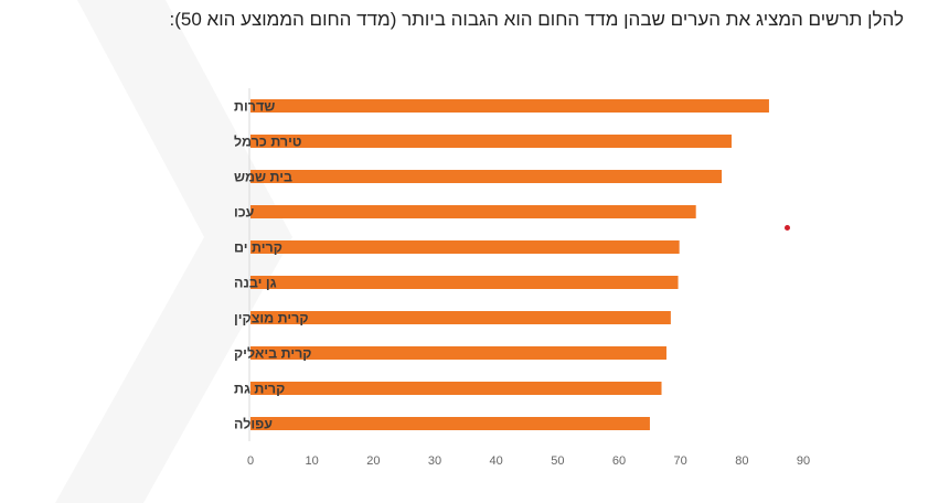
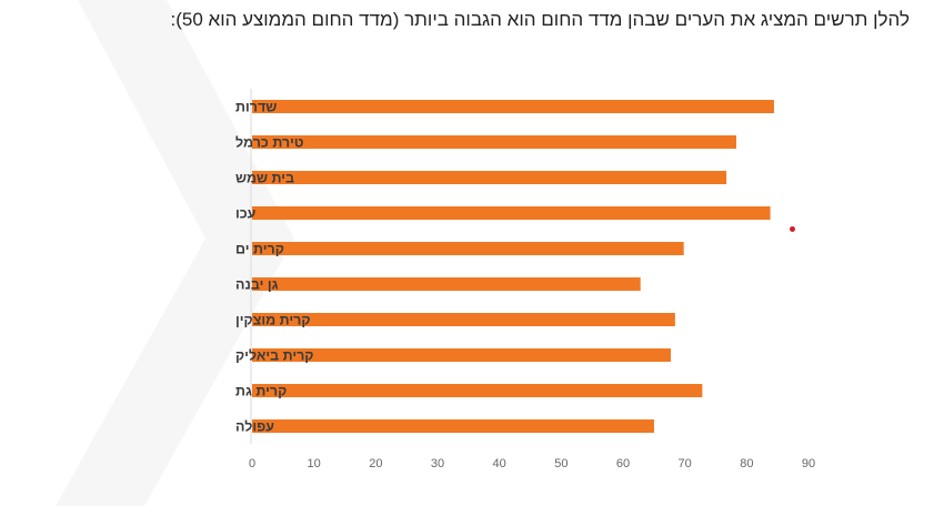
עכו: 73 -> 84
גן יבנה: 70 -> 63
קרית גת: 67 -> 73
